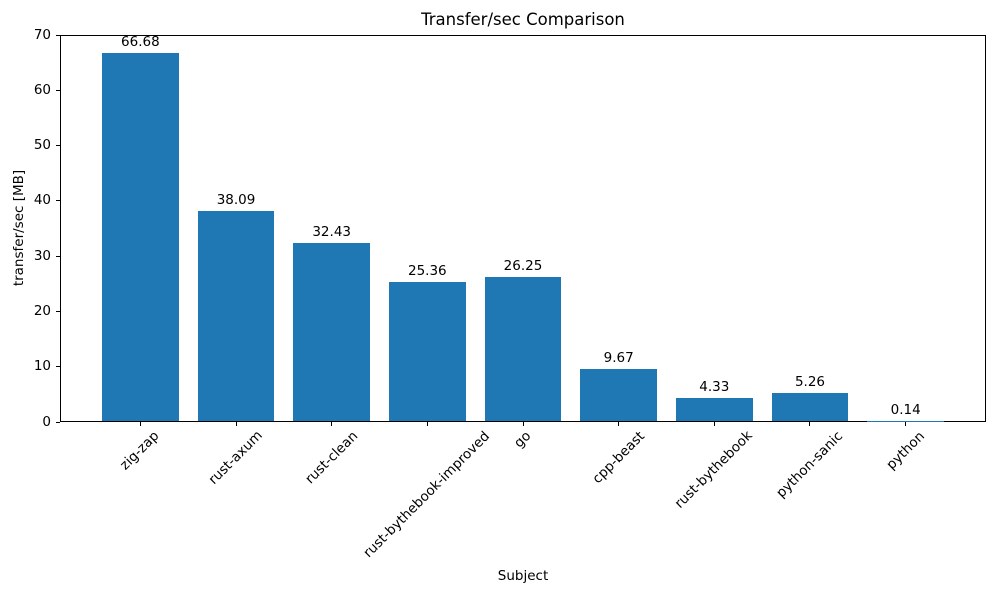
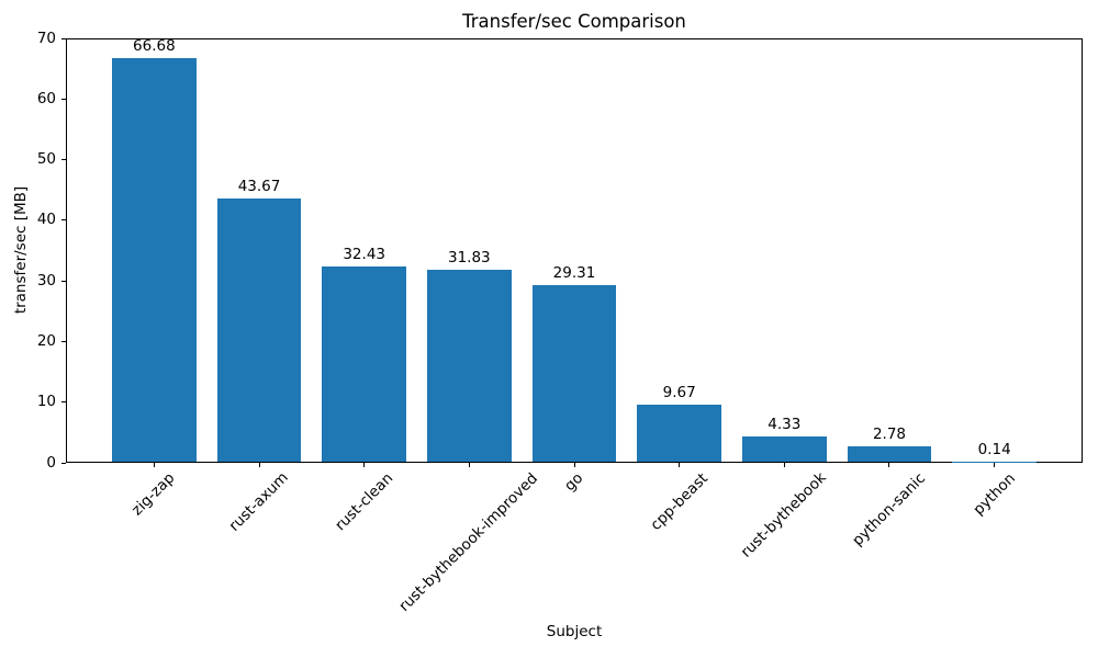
rust-axum: 38.09 -> 43.67
rust-bythebook-improved: 25.36 -> 31.83
go: 26.25 -> 29.31
python-sanic: 5.26 -> 2.78
